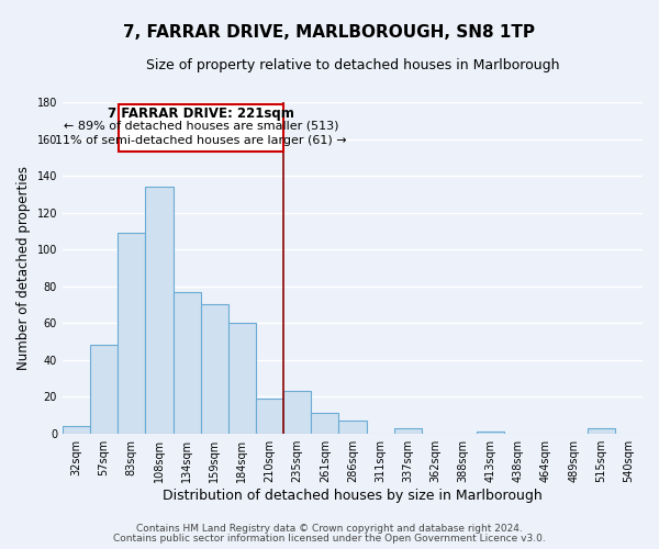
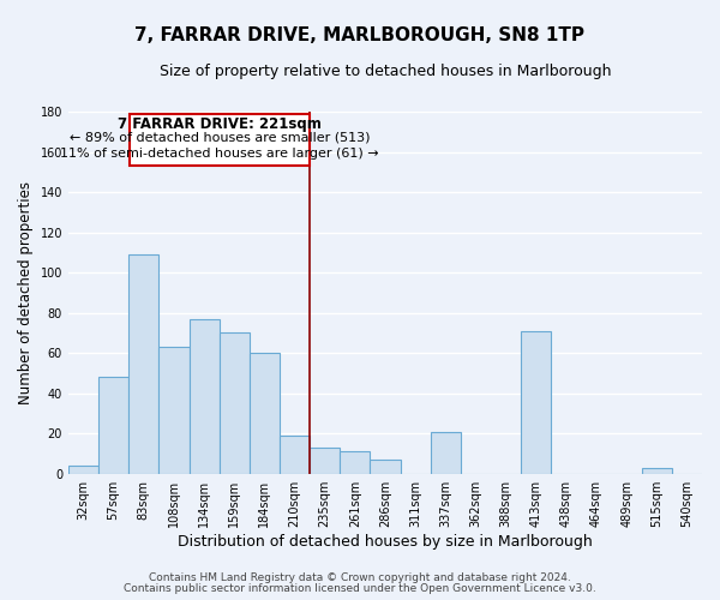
108sqm: 134 -> 63
235sqm: 23 -> 13
337sqm: 3 -> 21
413sqm: 1 -> 71
